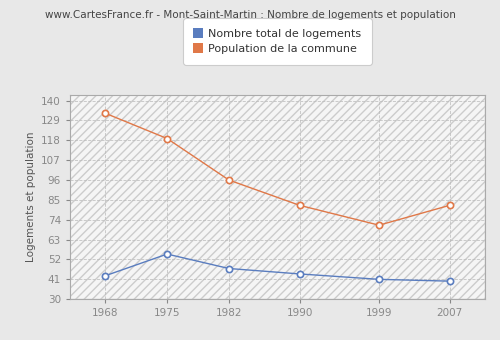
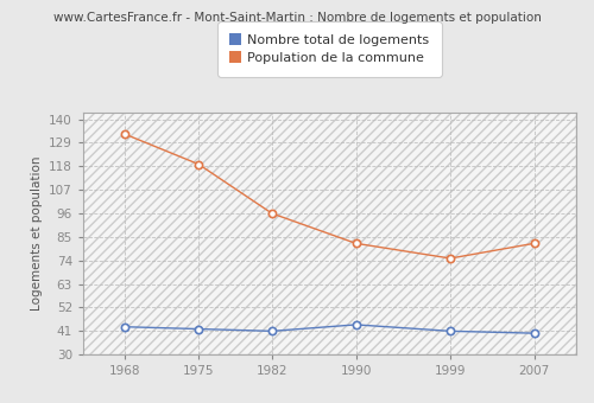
Nombre total de logements/1975: 55 -> 42
Nombre total de logements/1982: 47 -> 41
Population de la commune/1999: 71 -> 75
